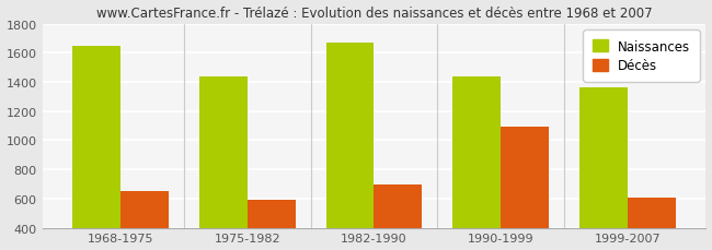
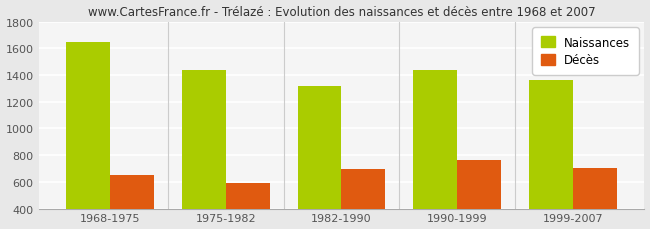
Naissances/1982-1990: 1670 -> 1320
Décès/1990-1999: 1090 -> 760
Décès/1999-2007: 610 -> 700
